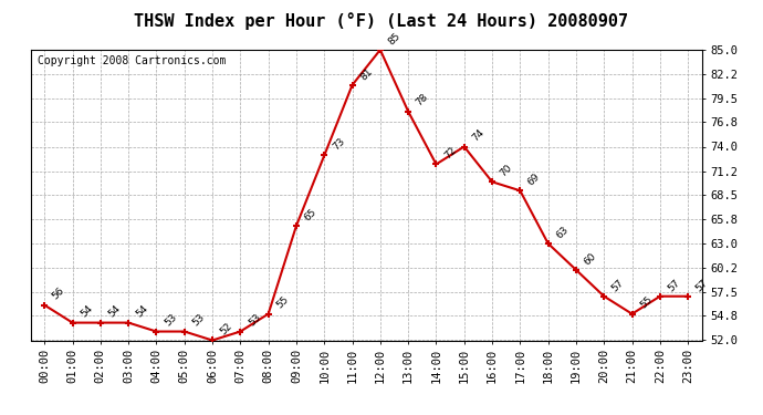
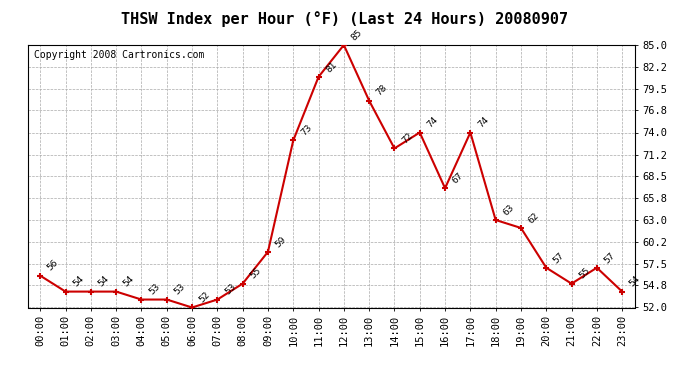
09:00: 65 -> 59
16:00: 70 -> 67
17:00: 69 -> 74
19:00: 60 -> 62
23:00: 57 -> 54
